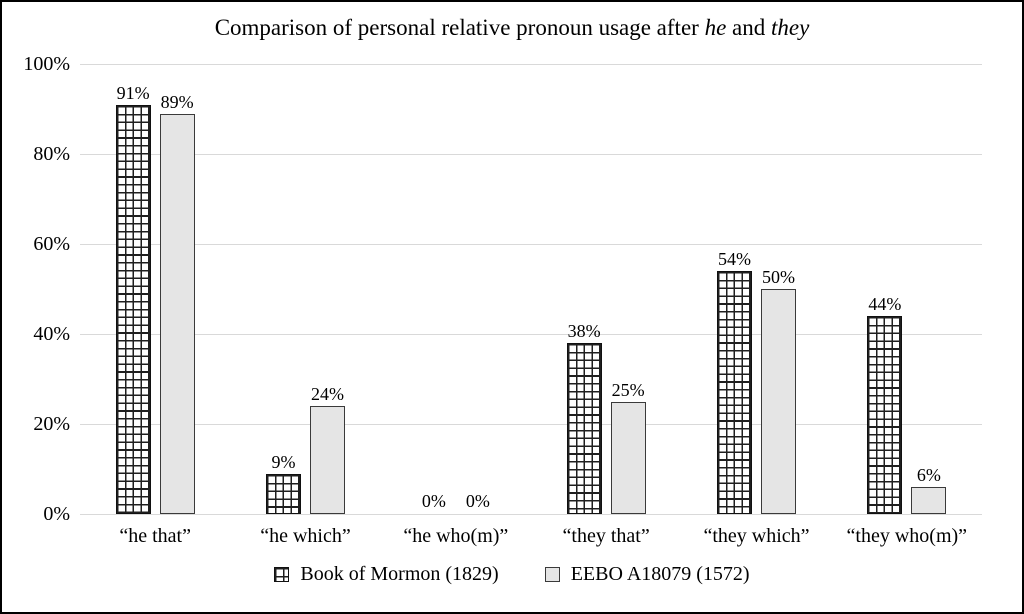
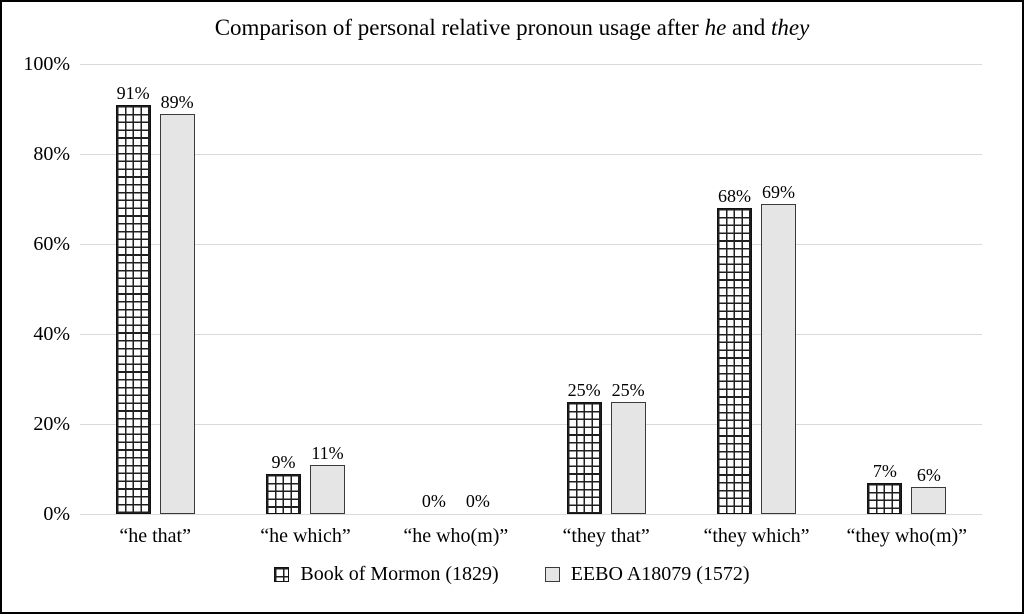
EEBO A18079 (1572)/“he which”: 24% -> 11%
Book of Mormon (1829)/“they that”: 38% -> 25%
Book of Mormon (1829)/“they which”: 54% -> 68%
EEBO A18079 (1572)/“they which”: 50% -> 69%
Book of Mormon (1829)/“they who(m)”: 44% -> 7%
